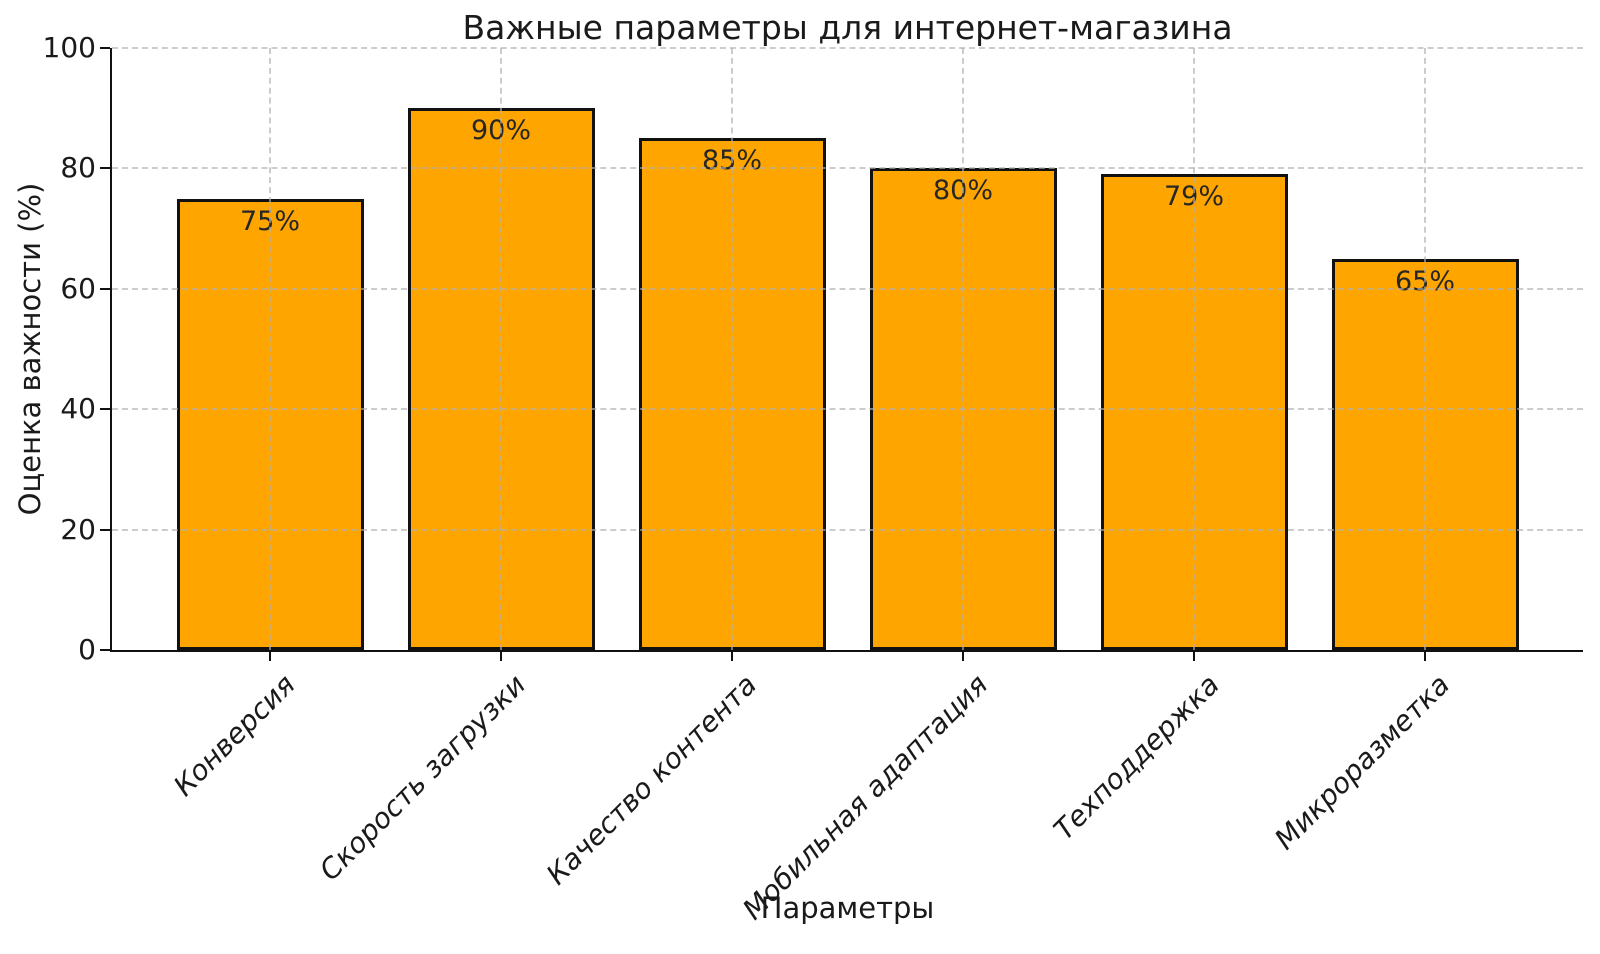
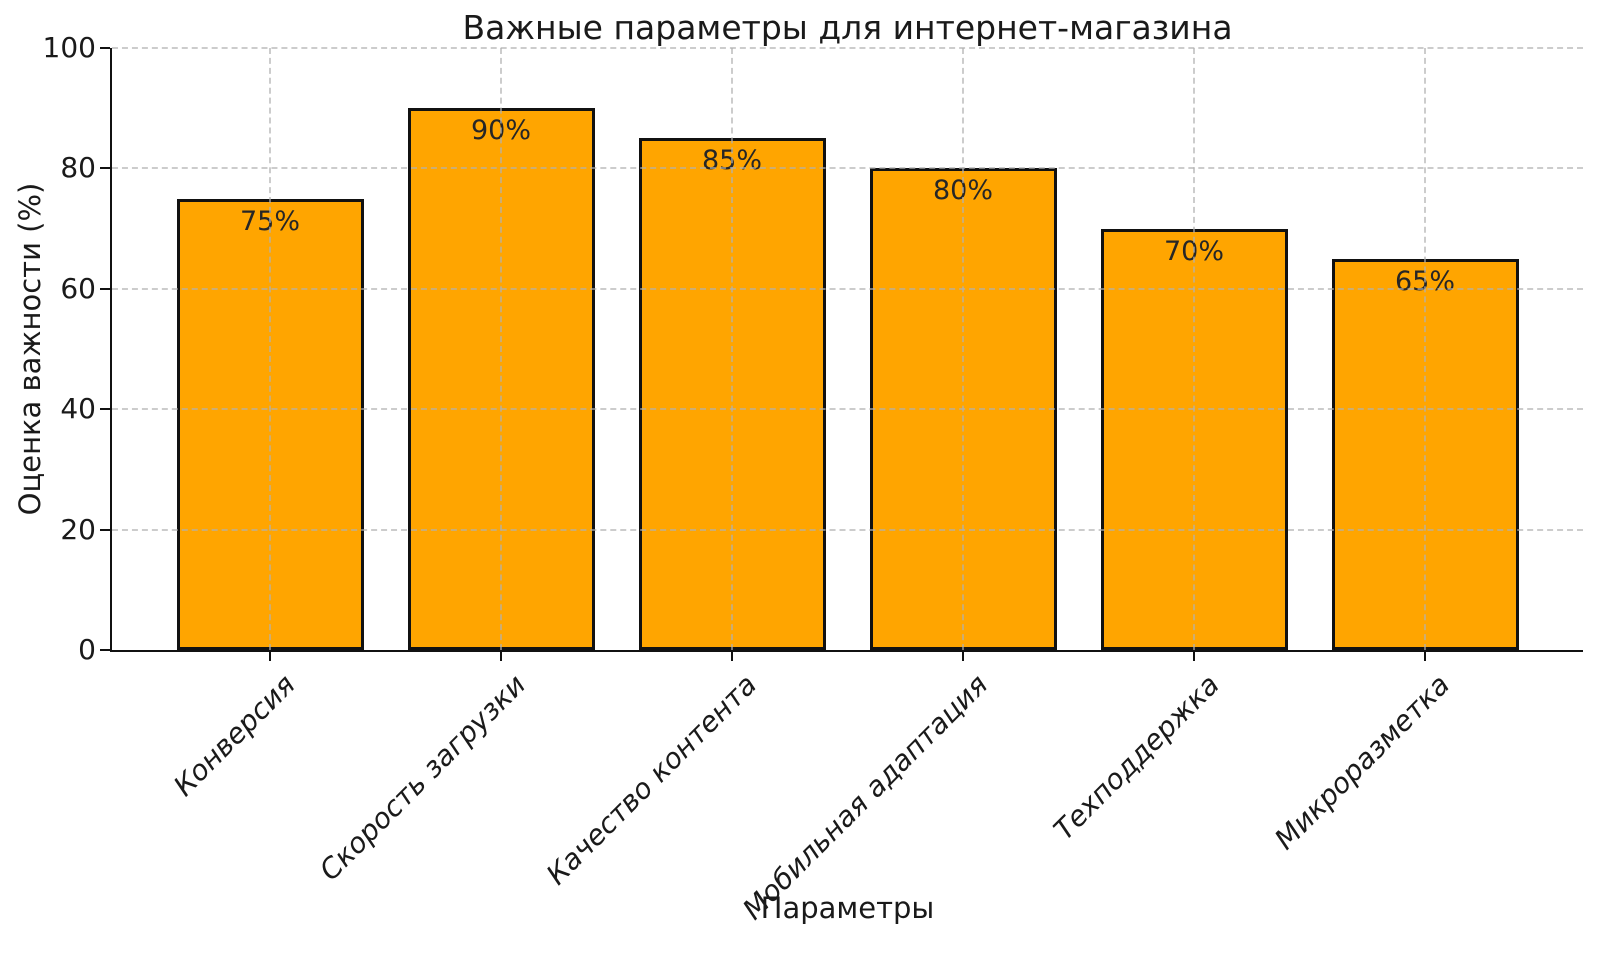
Техподдержка: 79% -> 70%
